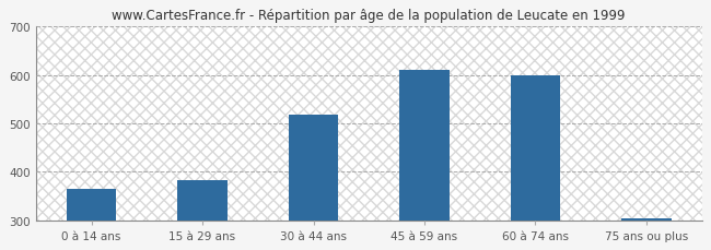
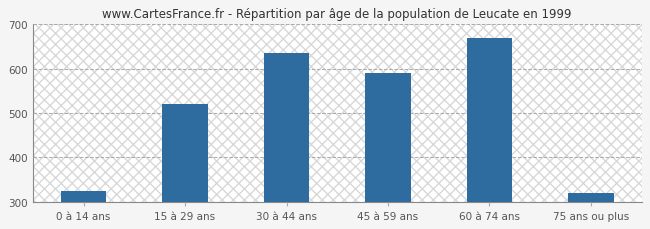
0 à 14 ans: 365 -> 325
15 à 29 ans: 383 -> 520
30 à 44 ans: 518 -> 635
45 à 59 ans: 610 -> 590
60 à 74 ans: 600 -> 670
75 ans ou plus: 303 -> 320
